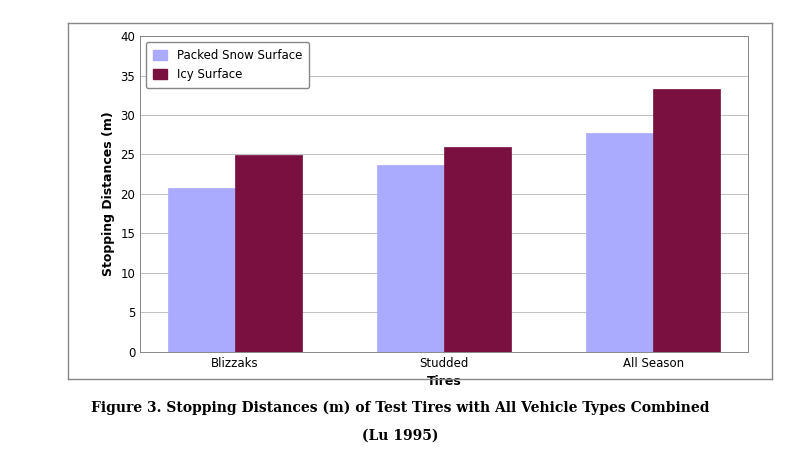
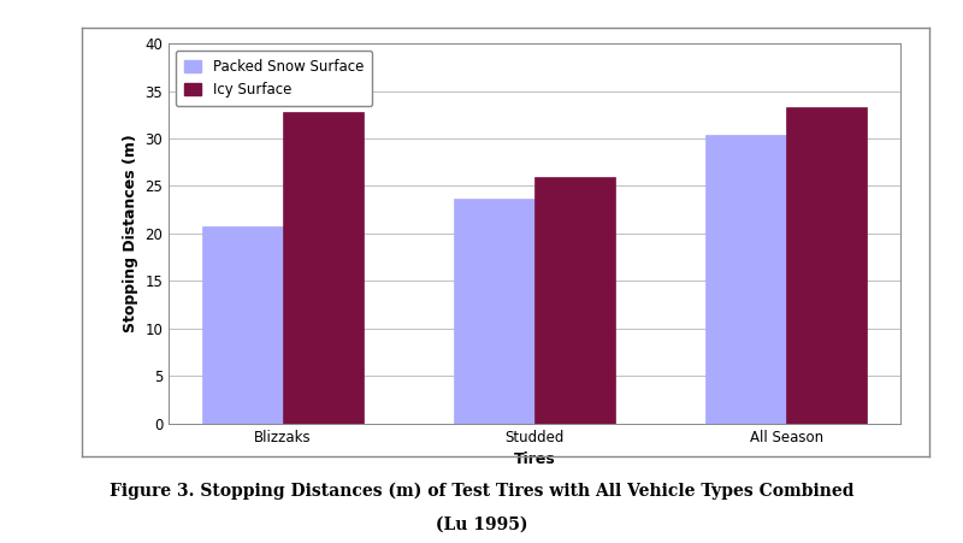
Icy Surface/Blizzaks: 24.9 -> 32.8
Packed Snow Surface/All Season: 27.7 -> 30.4
